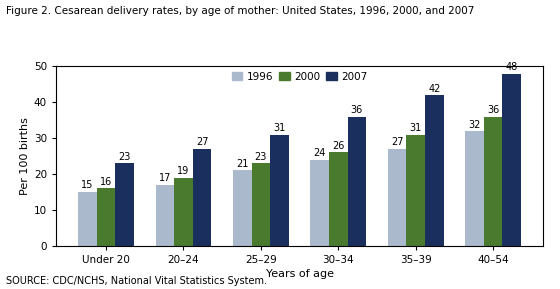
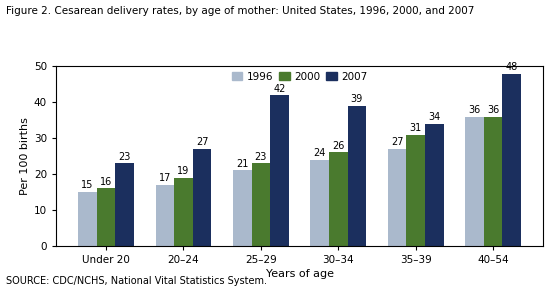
2007/25–29: 31 -> 42
2007/30–34: 36 -> 39
2007/35–39: 42 -> 34
1996/40–54: 32 -> 36
